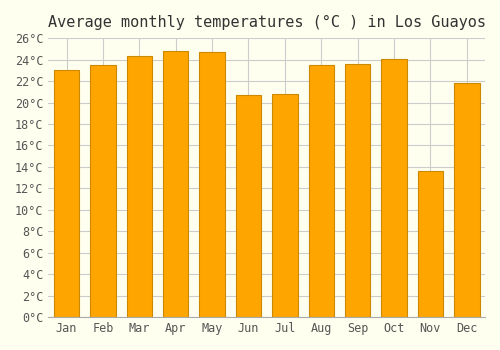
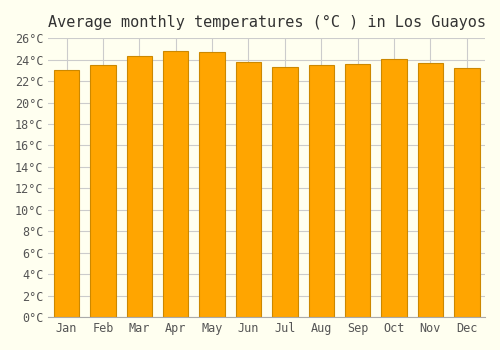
Jun: 20.7°C -> 23.8°C
Jul: 20.8°C -> 23.3°C
Nov: 13.6°C -> 23.7°C
Dec: 21.8°C -> 23.2°C
